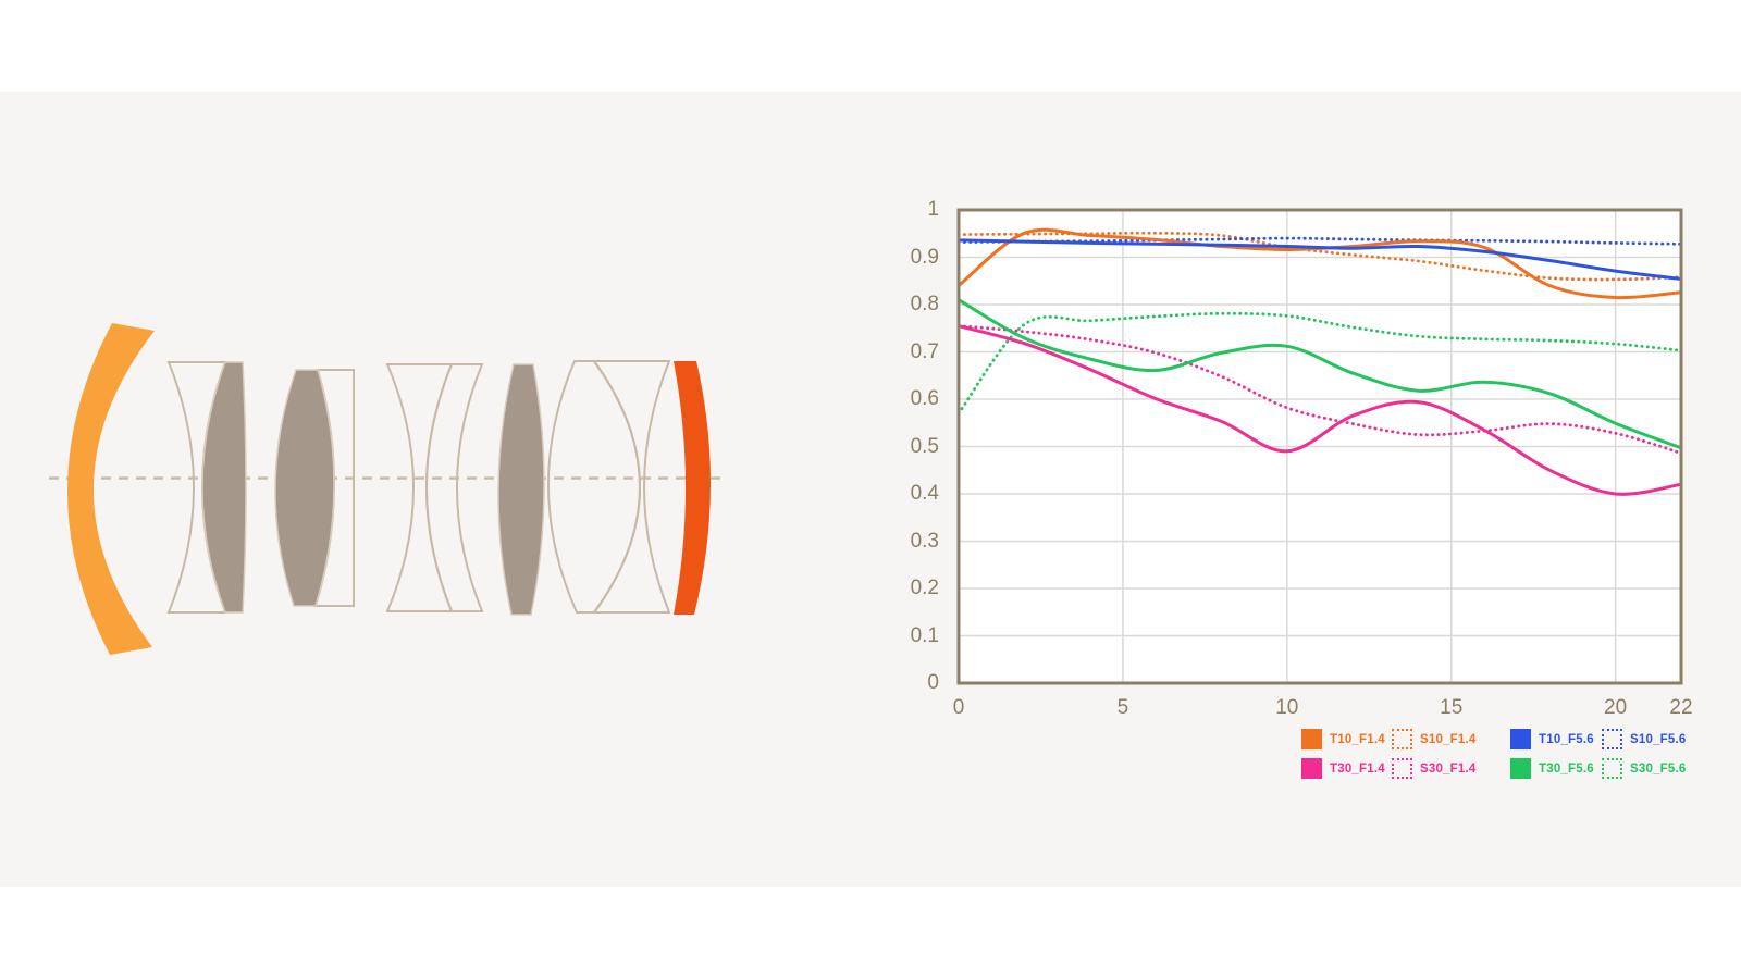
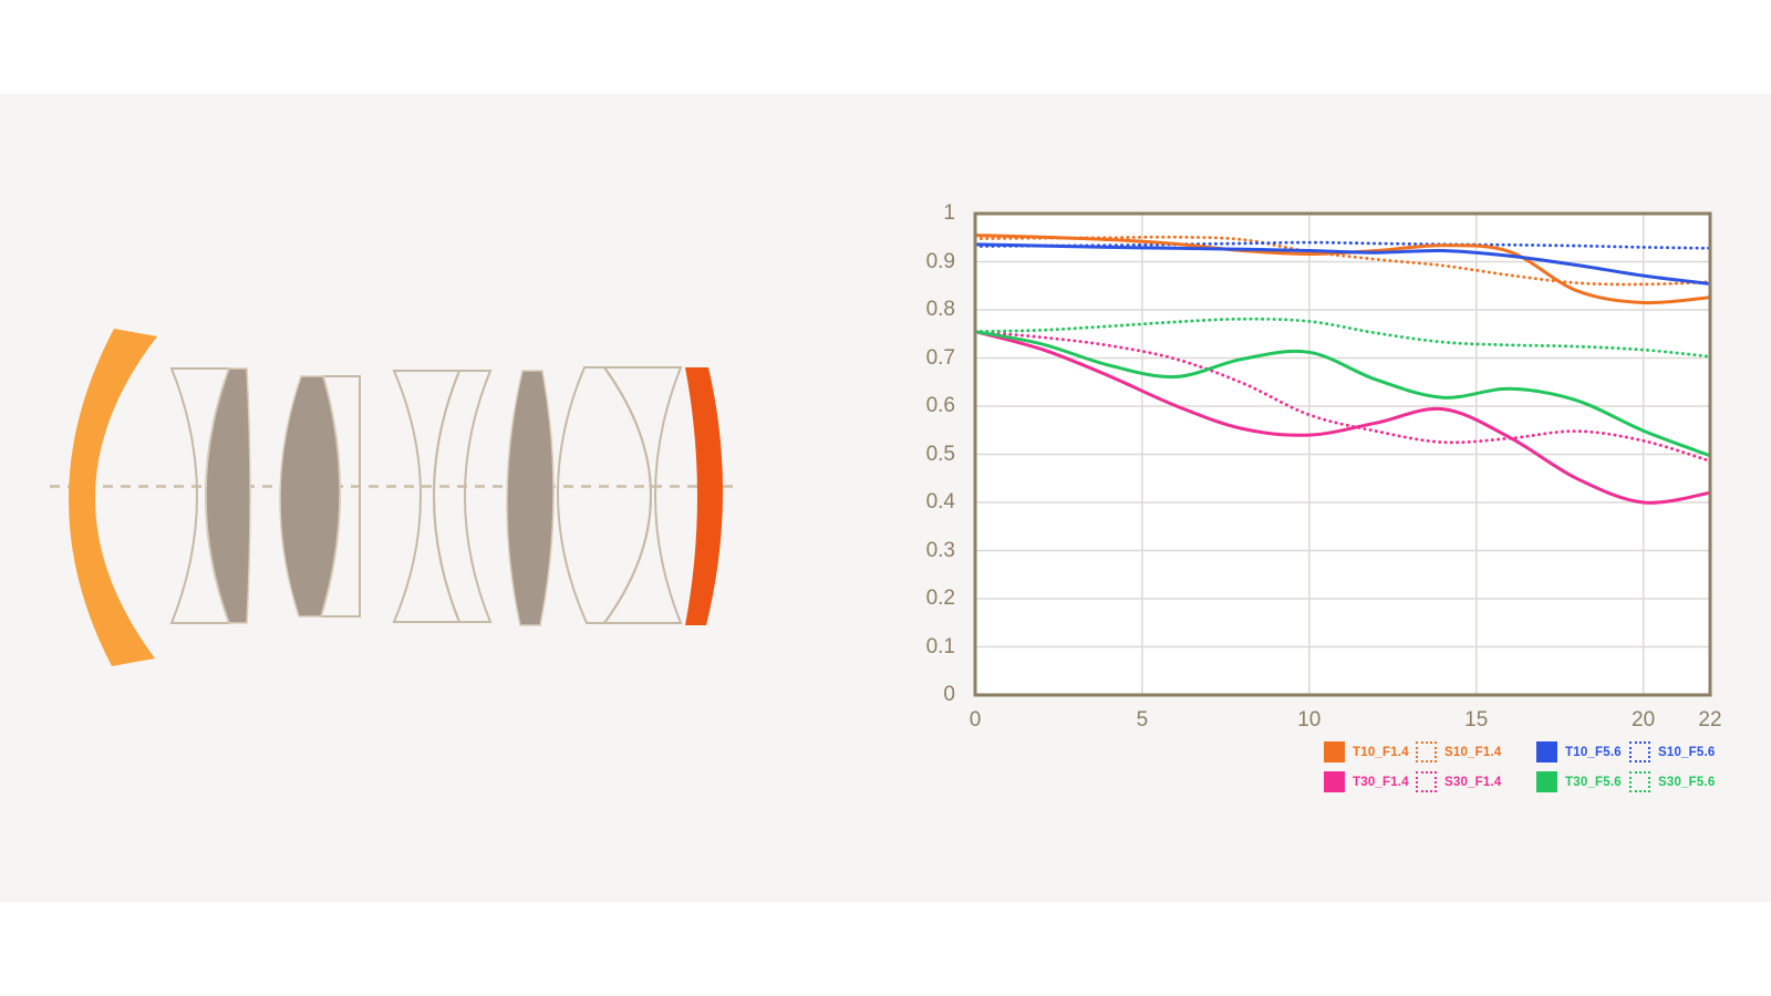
T10_F1.4/0: 0.84 -> 0.95
T30_F5.6/0: 0.81 -> 0.76
S30_F5.6/0: 0.57 -> 0.76
T30_F1.4/10: 0.49 -> 0.54
